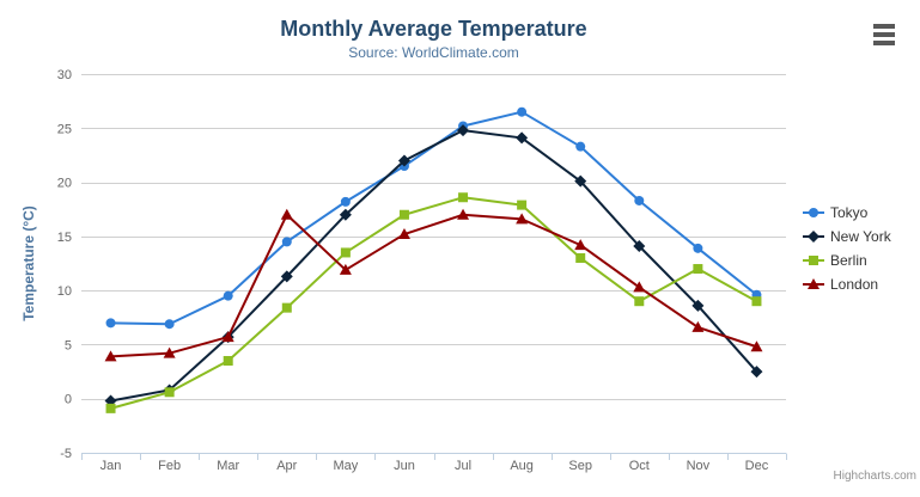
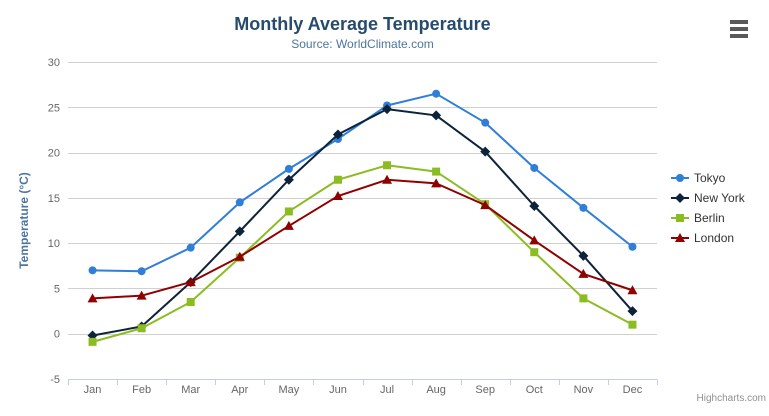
London/Apr: 17 -> 8
Berlin/Sep: 13 -> 14
Berlin/Nov: 12 -> 4
Berlin/Dec: 9 -> 1
